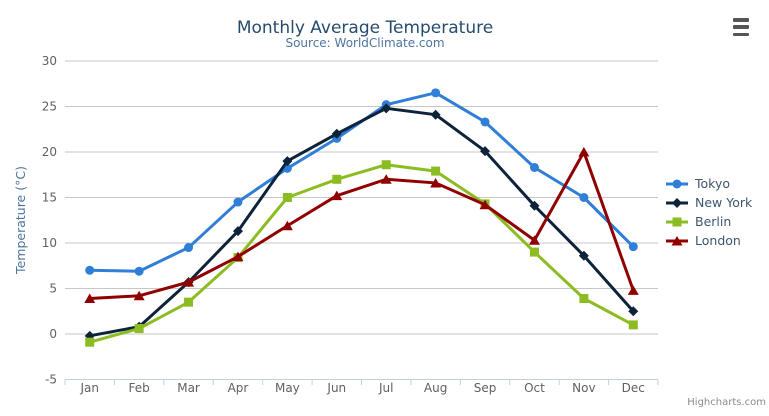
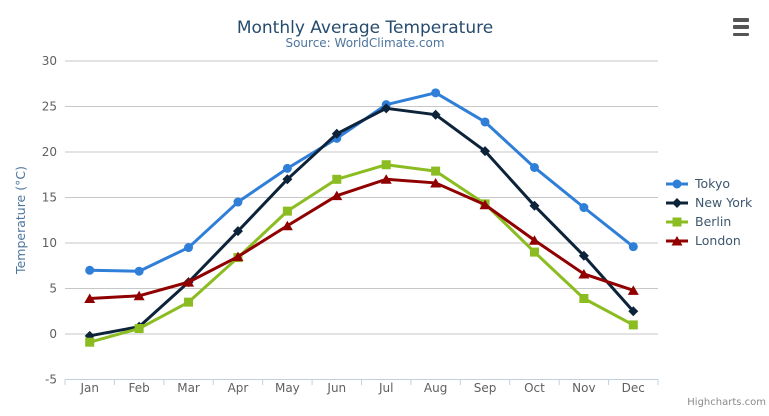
New York/May: 19 -> 17
Berlin/May: 15 -> 14
Tokyo/Nov: 15 -> 14
London/Nov: 20 -> 7
